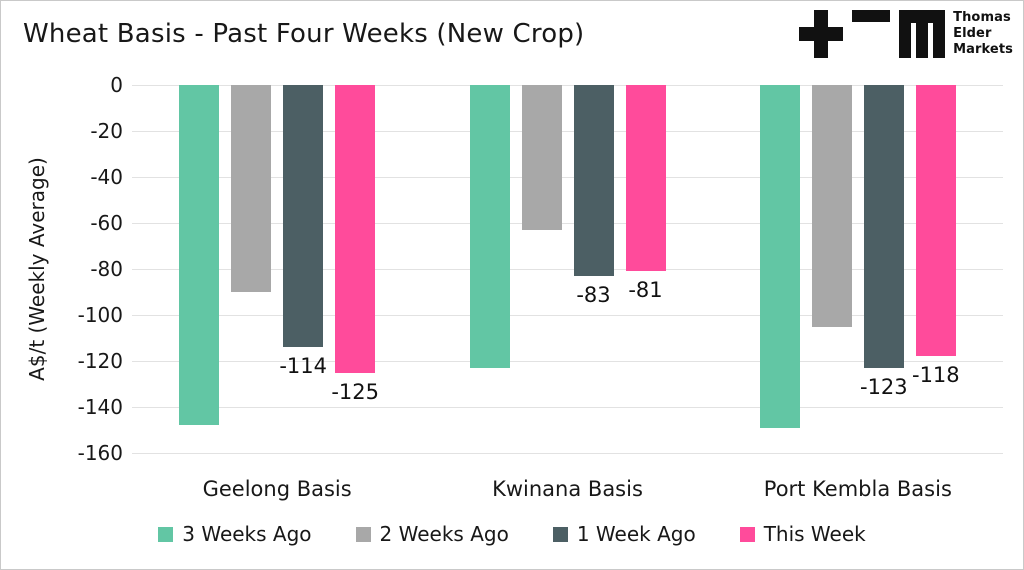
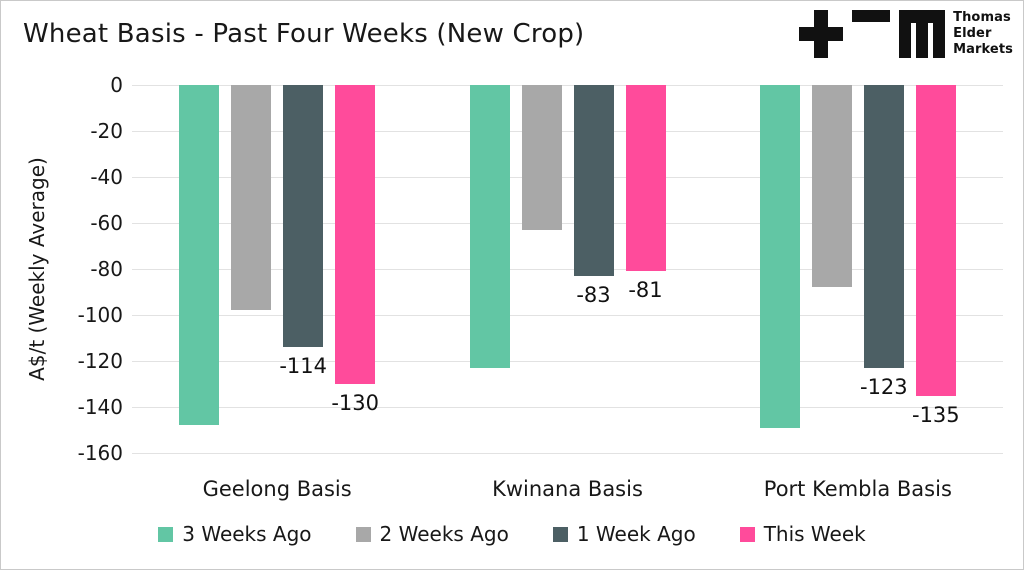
2 Weeks Ago/Geelong Basis: -90 -> -98
This Week/Geelong Basis: -125 -> -130
2 Weeks Ago/Port Kembla Basis: -105 -> -88
This Week/Port Kembla Basis: -118 -> -135
